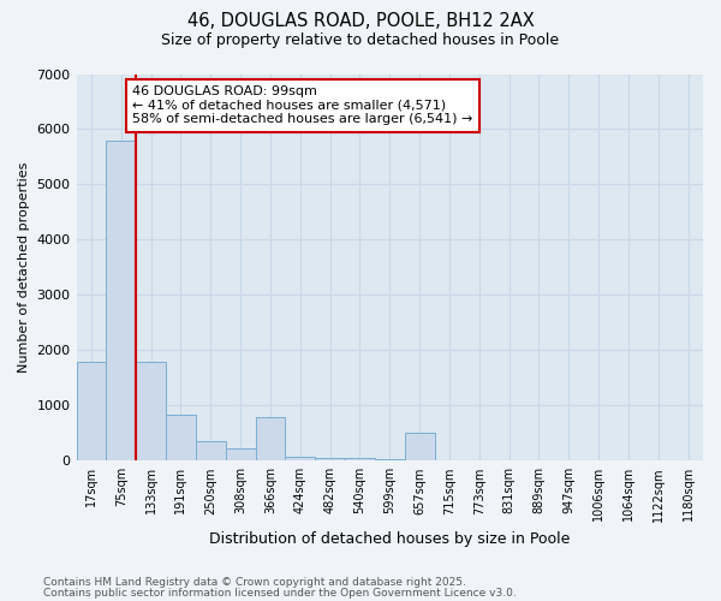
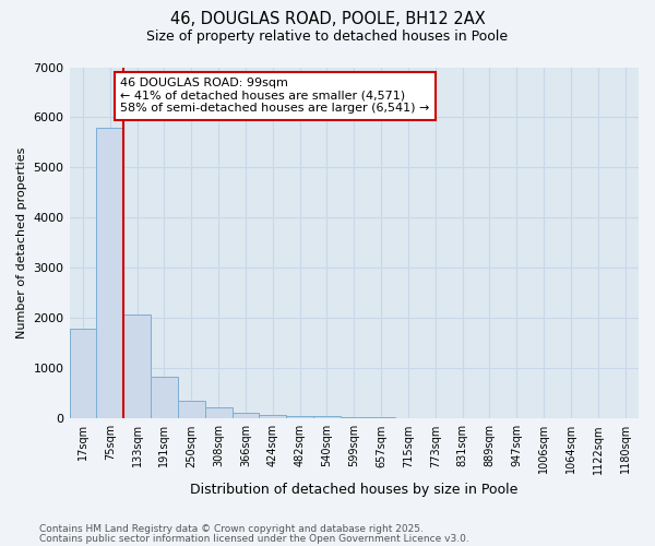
133sqm: 1800 -> 2080
366sqm: 800 -> 110
657sqm: 500 -> 20
